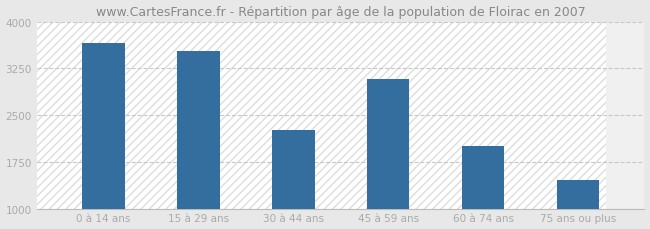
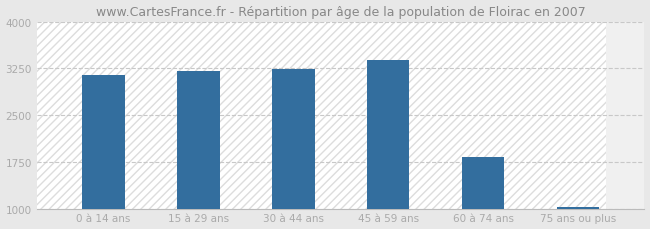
0 à 14 ans: 3660 -> 3150
15 à 29 ans: 3520 -> 3200
30 à 44 ans: 2260 -> 3240
45 à 59 ans: 3080 -> 3380
60 à 74 ans: 2000 -> 1820
75 ans ou plus: 1460 -> 1030
